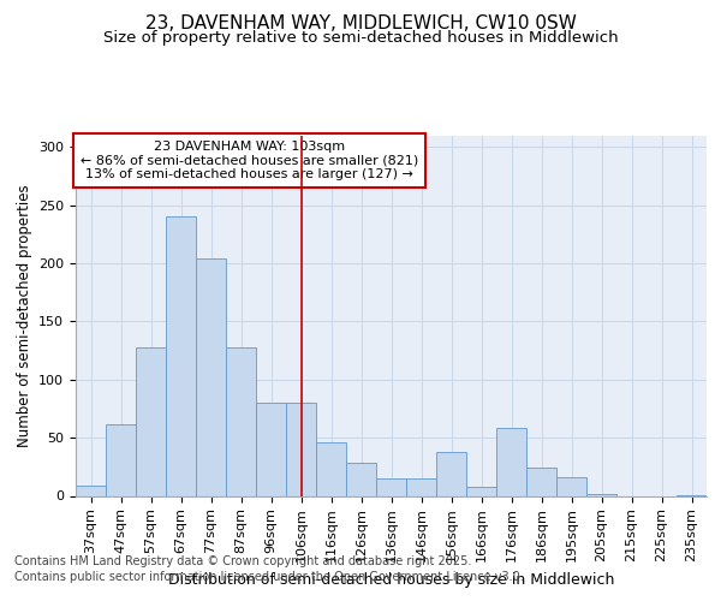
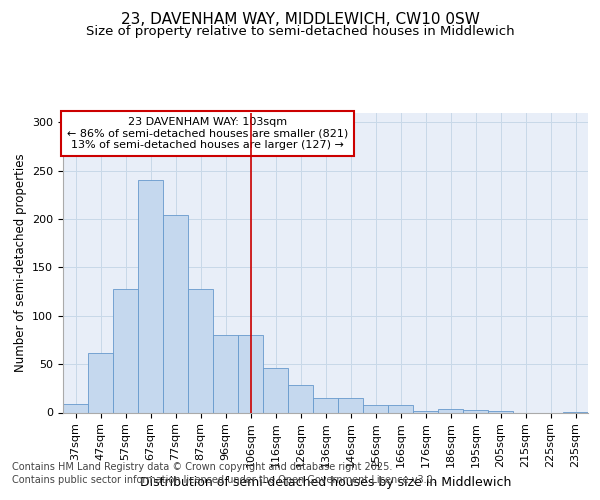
156sqm: 38 -> 8
176sqm: 58 -> 2
186sqm: 24 -> 4
195sqm: 16 -> 3
